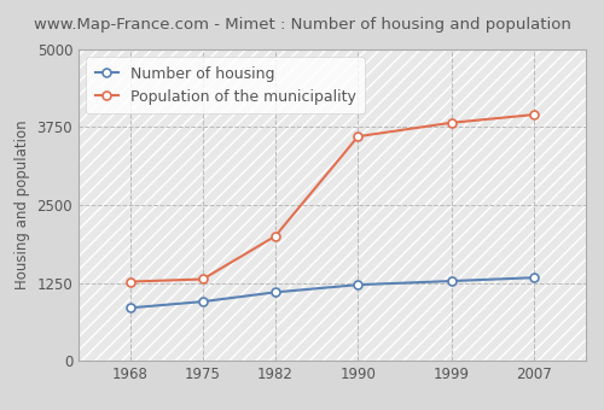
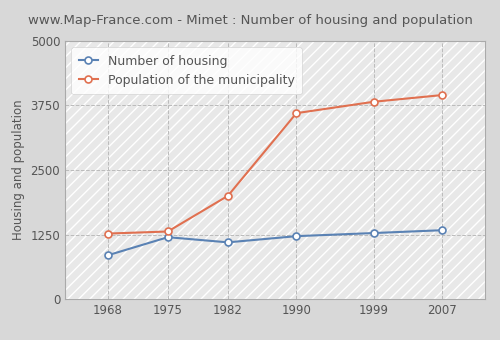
Number of housing/1975: 950 -> 1200
